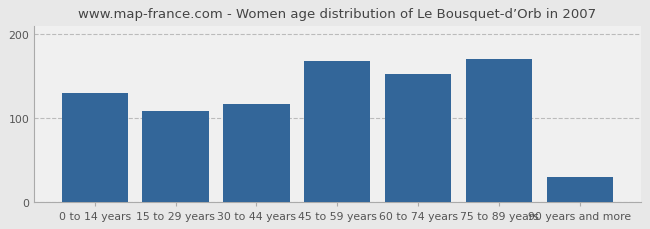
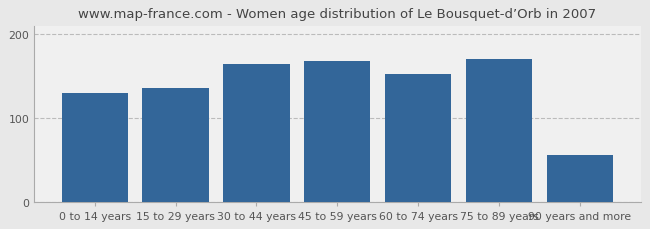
15 to 29 years: 108 -> 136
30 to 44 years: 117 -> 164
90 years and more: 30 -> 56
